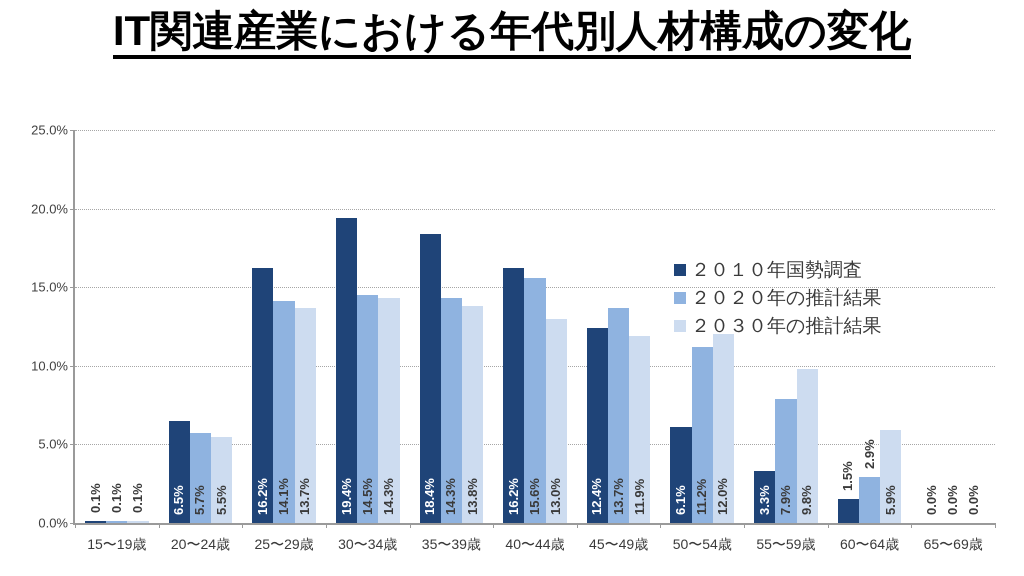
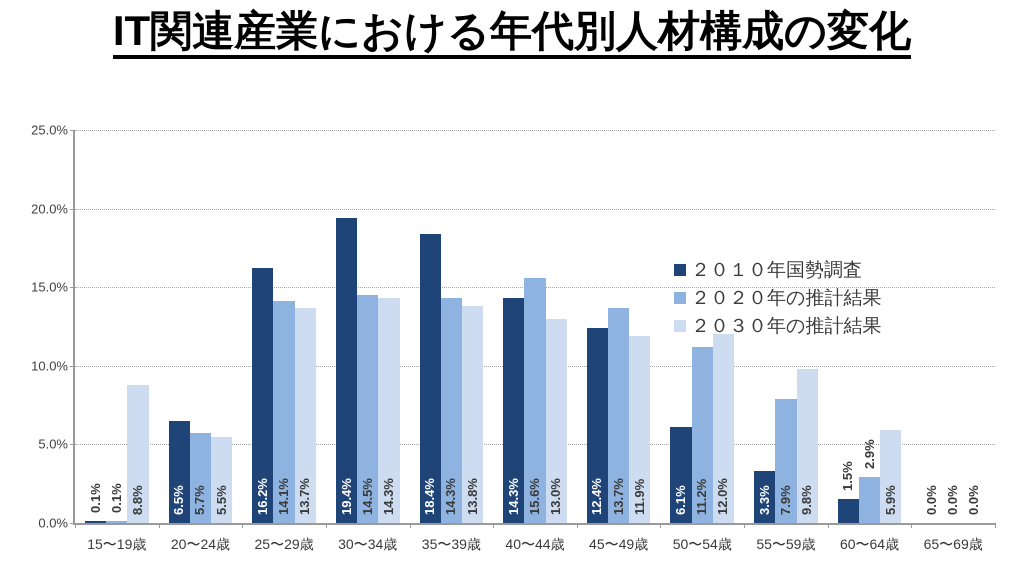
２０３０年の推計結果/15〜19歳: 0.1% -> 8.8%
２０１０年国勢調査/40〜44歳: 16.2% -> 14.3%
